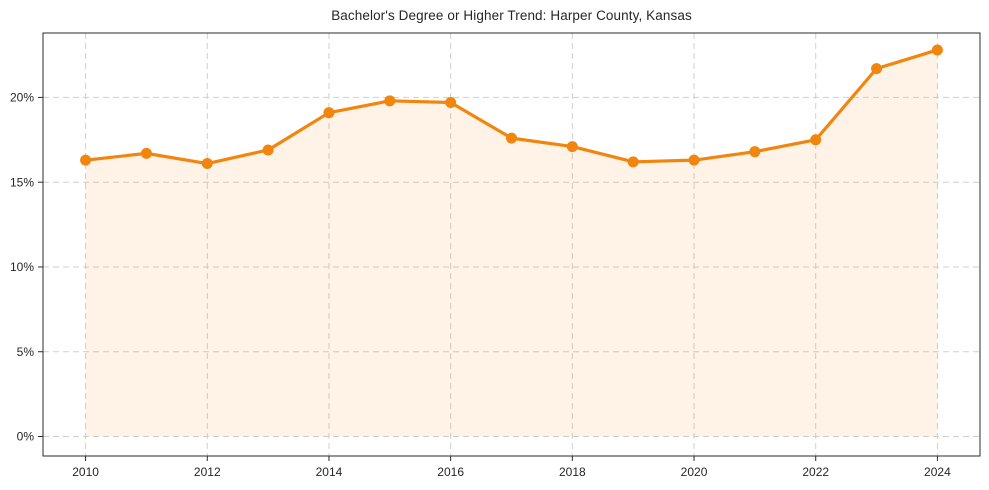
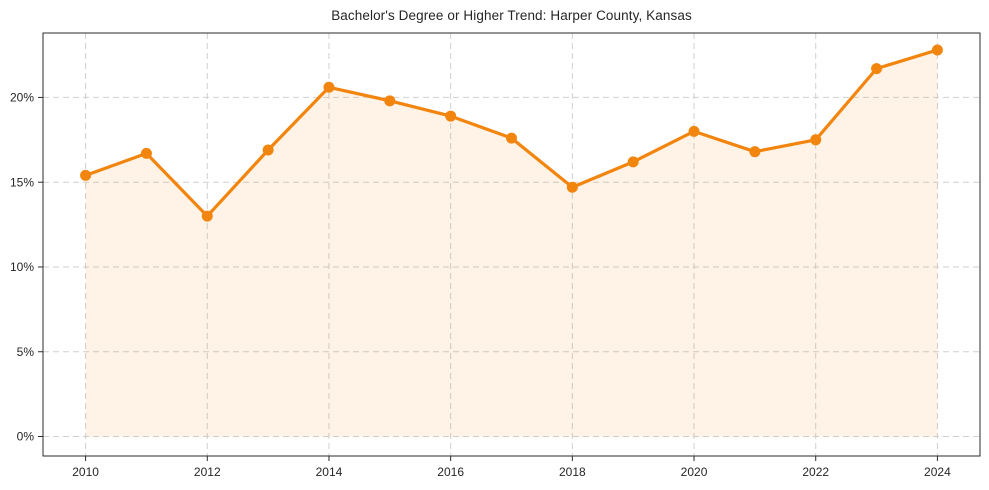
2010: 16.3% -> 15.4%
2012: 16.1% -> 13.0%
2014: 19.1% -> 20.6%
2016: 19.7% -> 18.9%
2018: 17.1% -> 14.7%
2020: 16.3% -> 18.0%
